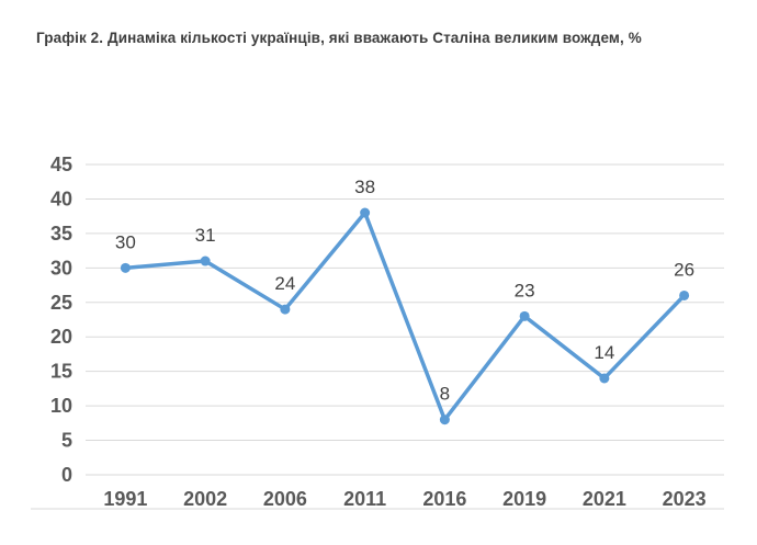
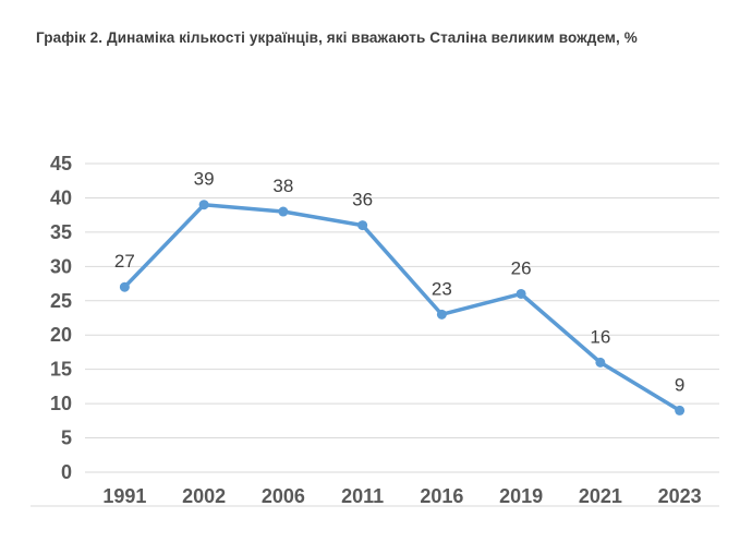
1991: 30 -> 27
2002: 31 -> 39
2006: 24 -> 38
2011: 38 -> 36
2016: 8 -> 23
2019: 23 -> 26
2021: 14 -> 16
2023: 26 -> 9
